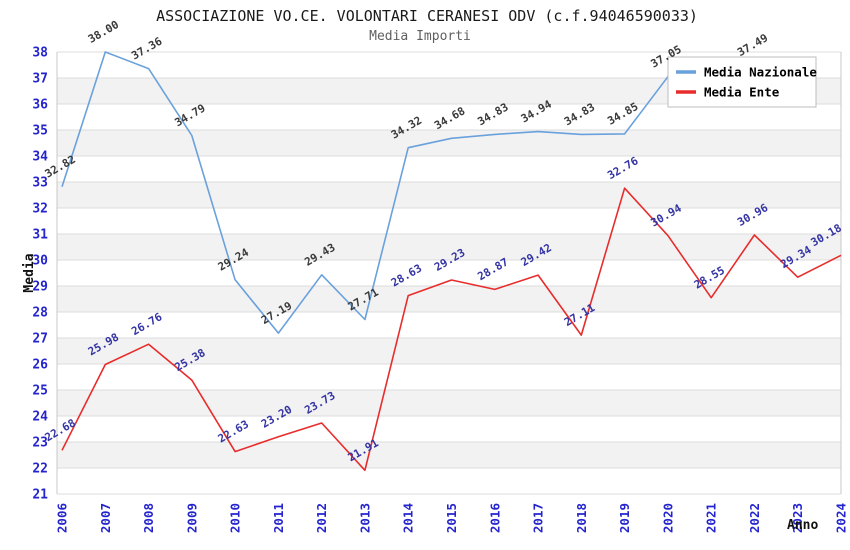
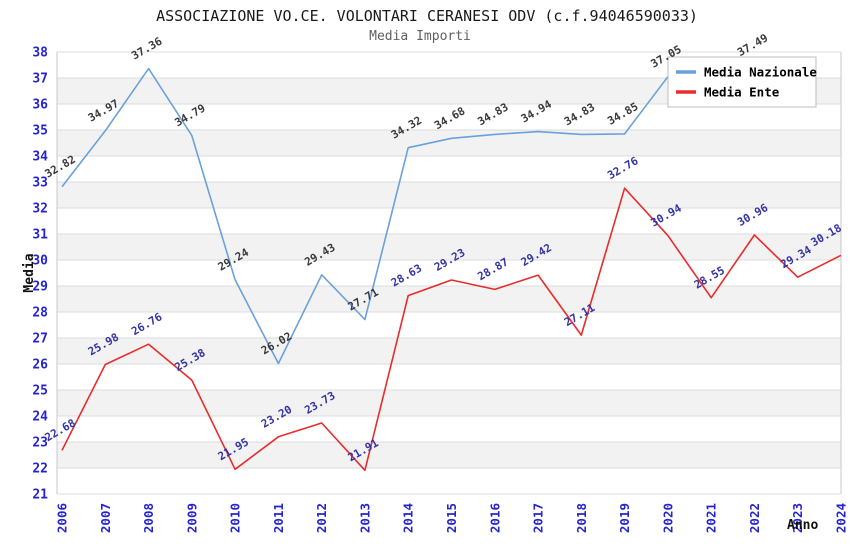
Media Nazionale/2007: 38.00 -> 34.97
Media Ente/2010: 22.63 -> 21.95
Media Nazionale/2011: 27.19 -> 26.02
